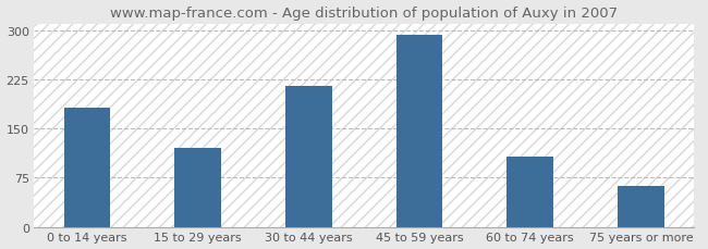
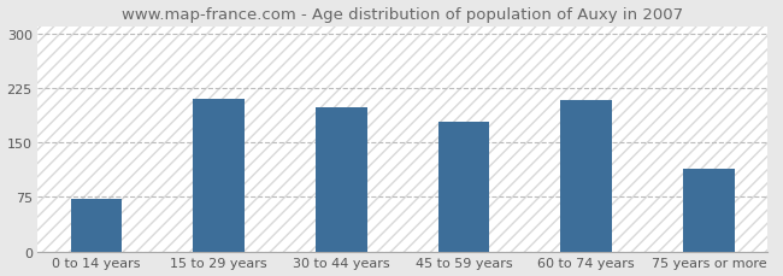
0 to 14 years: 182 -> 72
15 to 29 years: 120 -> 210
30 to 44 years: 215 -> 198
45 to 59 years: 293 -> 178
60 to 74 years: 107 -> 208
75 years or more: 62 -> 114
